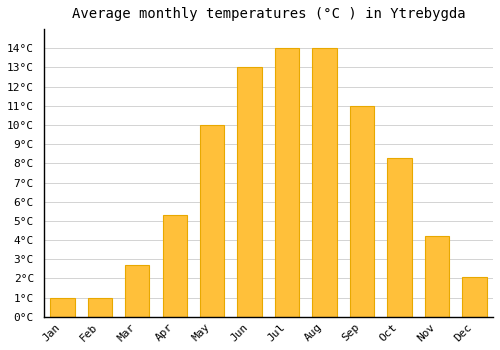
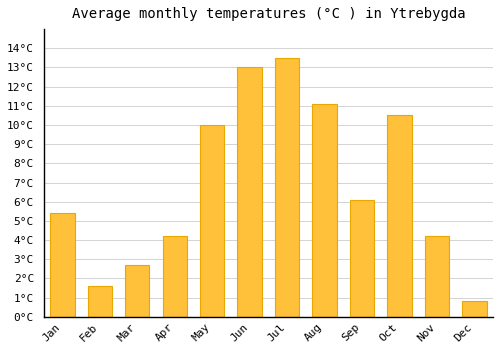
Jan: 1.0°C -> 5.4°C
Feb: 1.0°C -> 1.6°C
Apr: 5.3°C -> 4.2°C
Jul: 14.0°C -> 13.5°C
Aug: 14.0°C -> 11.1°C
Sep: 11.0°C -> 6.1°C
Oct: 8.3°C -> 10.5°C
Dec: 2.1°C -> 0.8°C
